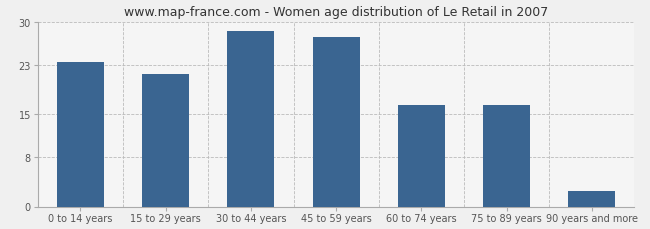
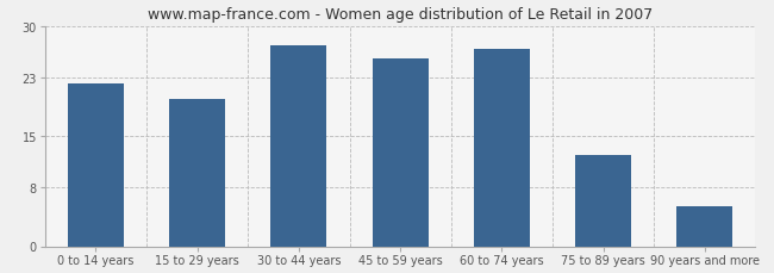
0 to 14 years: 23.5 -> 22.2
15 to 29 years: 21.5 -> 20.0
30 to 44 years: 28.5 -> 27.4
45 to 59 years: 27.5 -> 25.6
60 to 74 years: 16.5 -> 26.8
75 to 89 years: 16.5 -> 12.4
90 years and more: 2.5 -> 5.4
